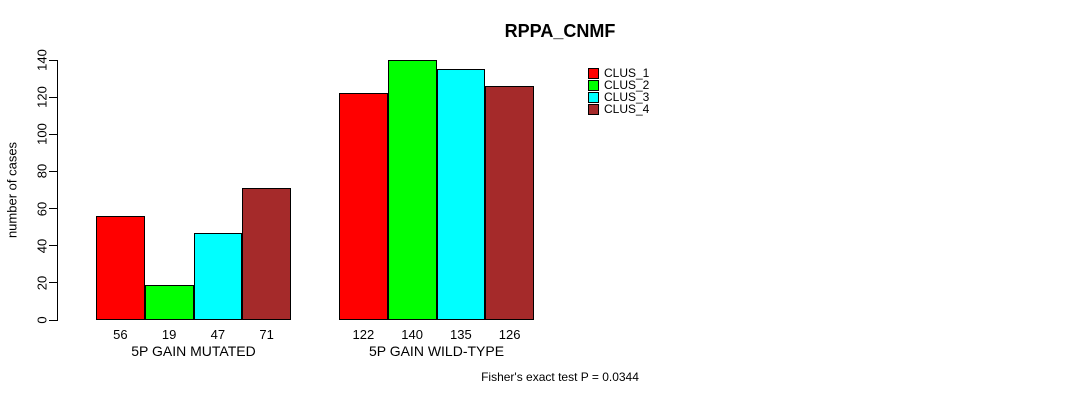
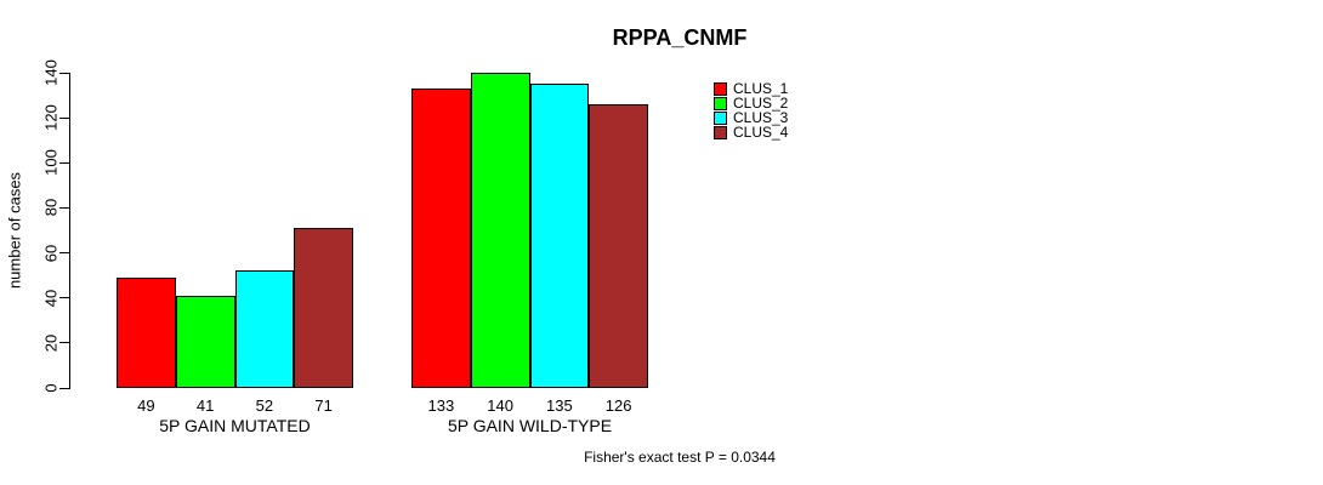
CLUS_1/5P GAIN MUTATED: 56 -> 49
CLUS_2/5P GAIN MUTATED: 19 -> 41
CLUS_3/5P GAIN MUTATED: 47 -> 52
CLUS_1/5P GAIN WILD-TYPE: 122 -> 133
